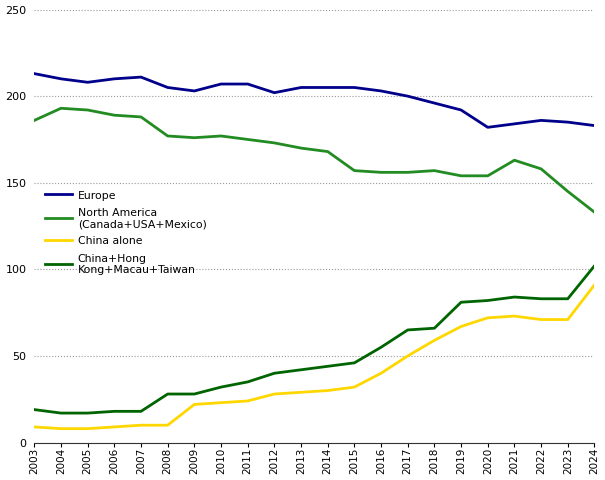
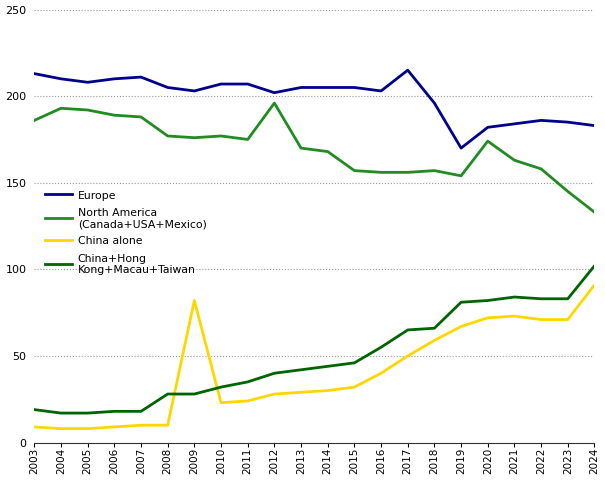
China alone/2009: 22 -> 82
North America (Canada+USA+Mexico)/2012: 173 -> 196
Europe/2017: 200 -> 215
Europe/2019: 192 -> 170
North America (Canada+USA+Mexico)/2020: 154 -> 174
